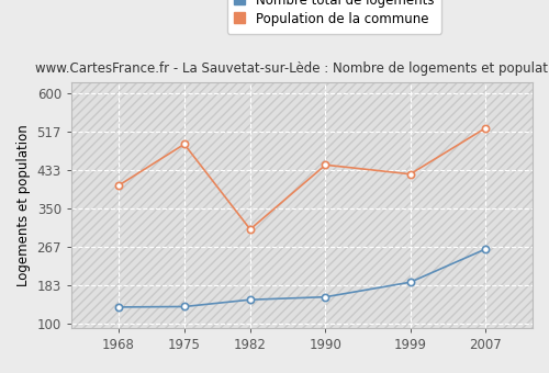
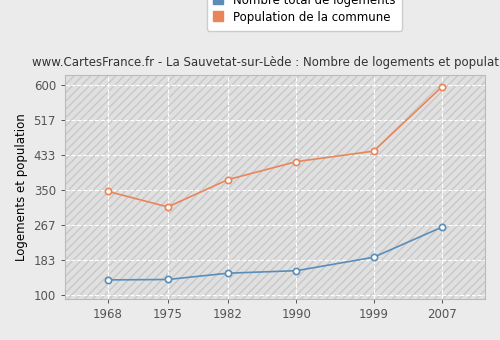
Population de la commune/1968: 400 -> 347
Population de la commune/1975: 490 -> 310
Population de la commune/1982: 305 -> 375
Population de la commune/1990: 445 -> 418
Population de la commune/1999: 425 -> 443
Population de la commune/2007: 525 -> 597
